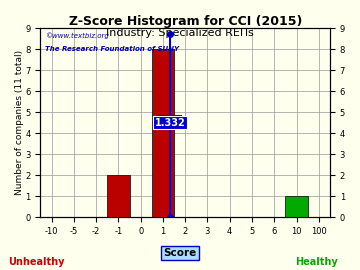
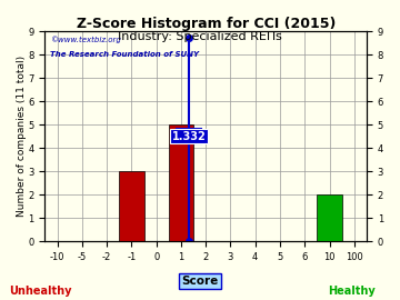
-1: 2 -> 3
1: 8 -> 5
10: 1 -> 2
